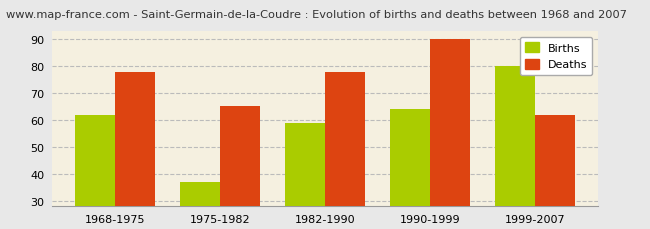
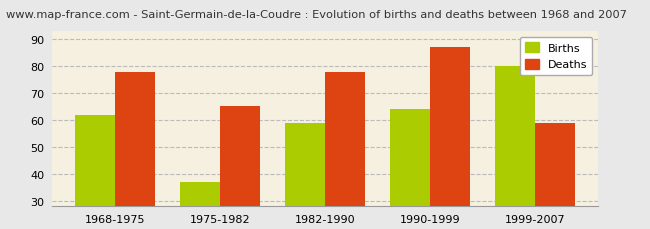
Deaths/1990-1999: 90 -> 87
Deaths/1999-2007: 62 -> 59
